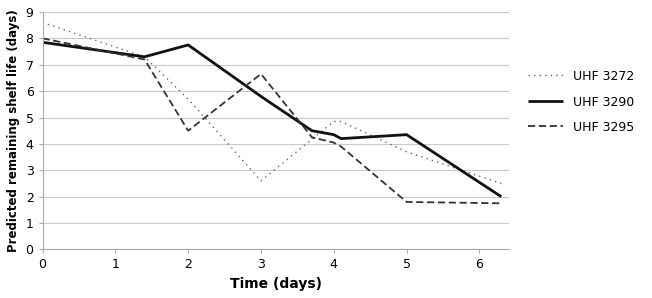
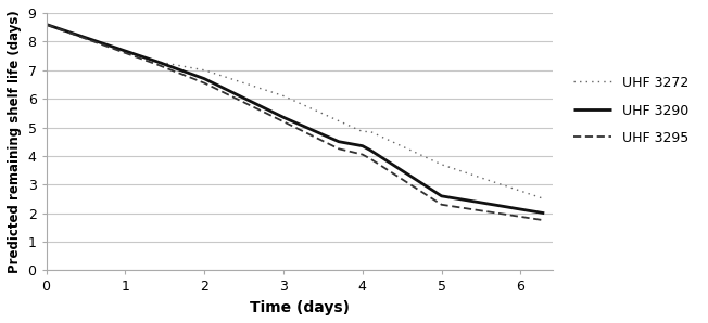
UHF 3290/0: 7.85 -> 8.60
UHF 3295/0: 8.00 -> 8.60
UHF 3272/2: 5.70 -> 7.00
UHF 3290/2: 7.75 -> 6.70
UHF 3295/2: 4.50 -> 6.55
UHF 3272/3: 2.60 -> 6.10
UHF 3290/3: 5.80 -> 5.35
UHF 3295/3: 6.65 -> 5.20
UHF 3290/5: 4.35 -> 2.60
UHF 3295/5: 1.80 -> 2.30
